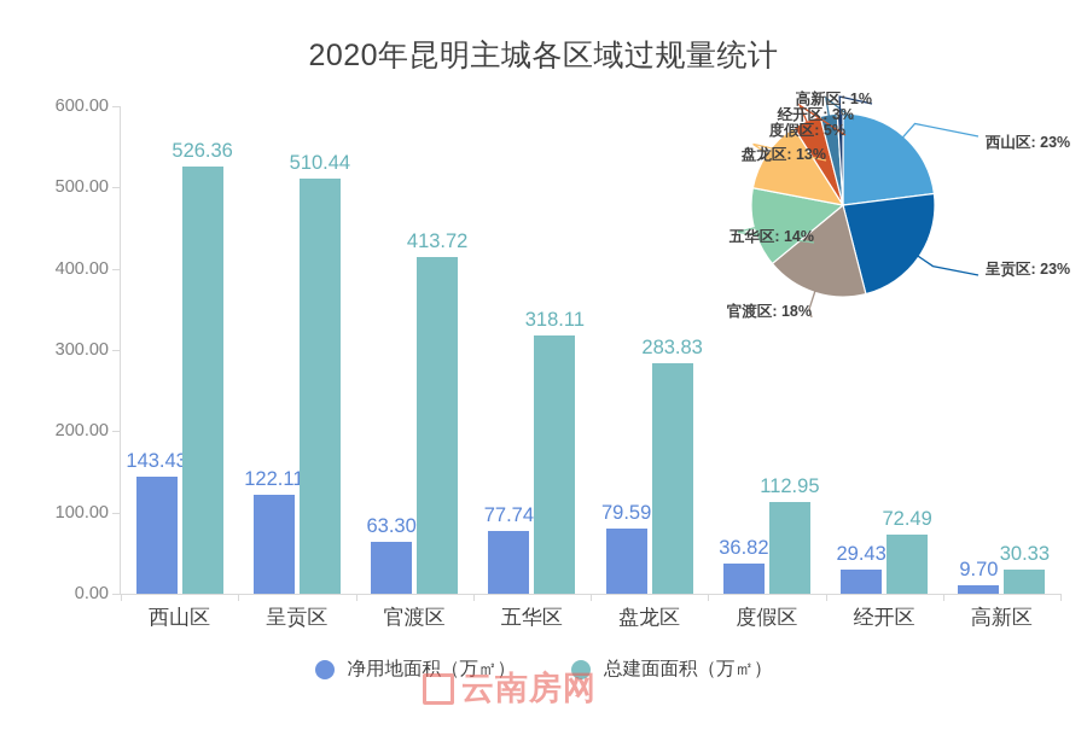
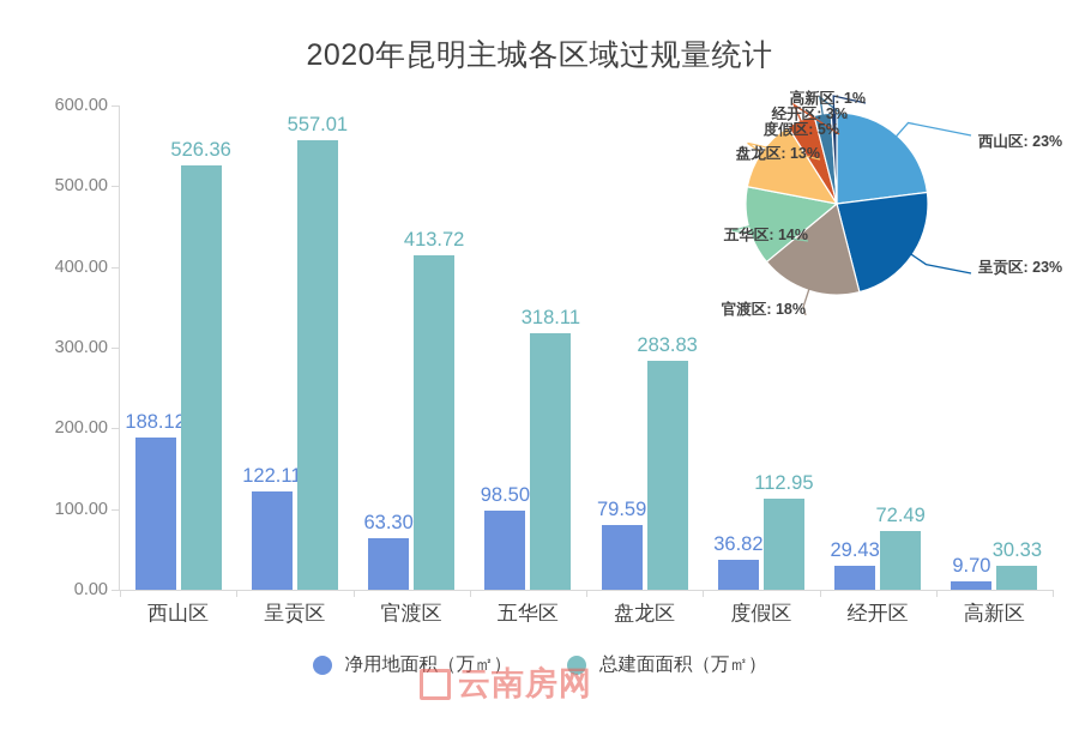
净用地面积（万㎡）/西山区: 143.43 -> 188.12
总建面面积（万㎡）/呈贡区: 510.44 -> 557.01
净用地面积（万㎡）/五华区: 77.74 -> 98.50
